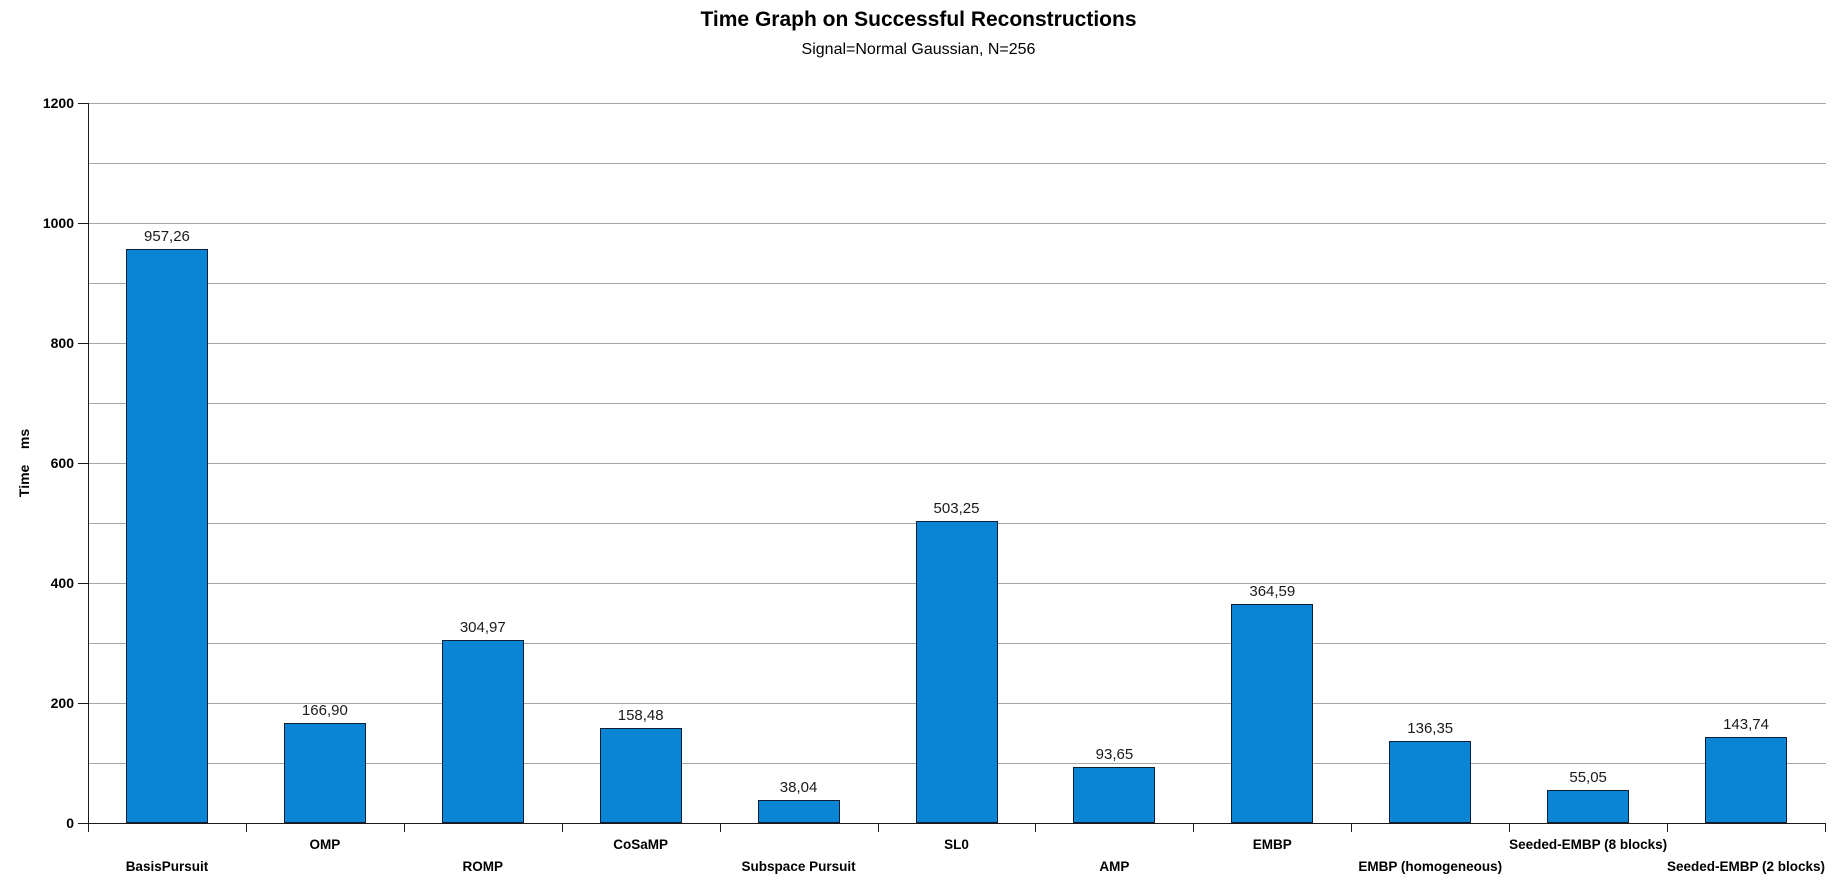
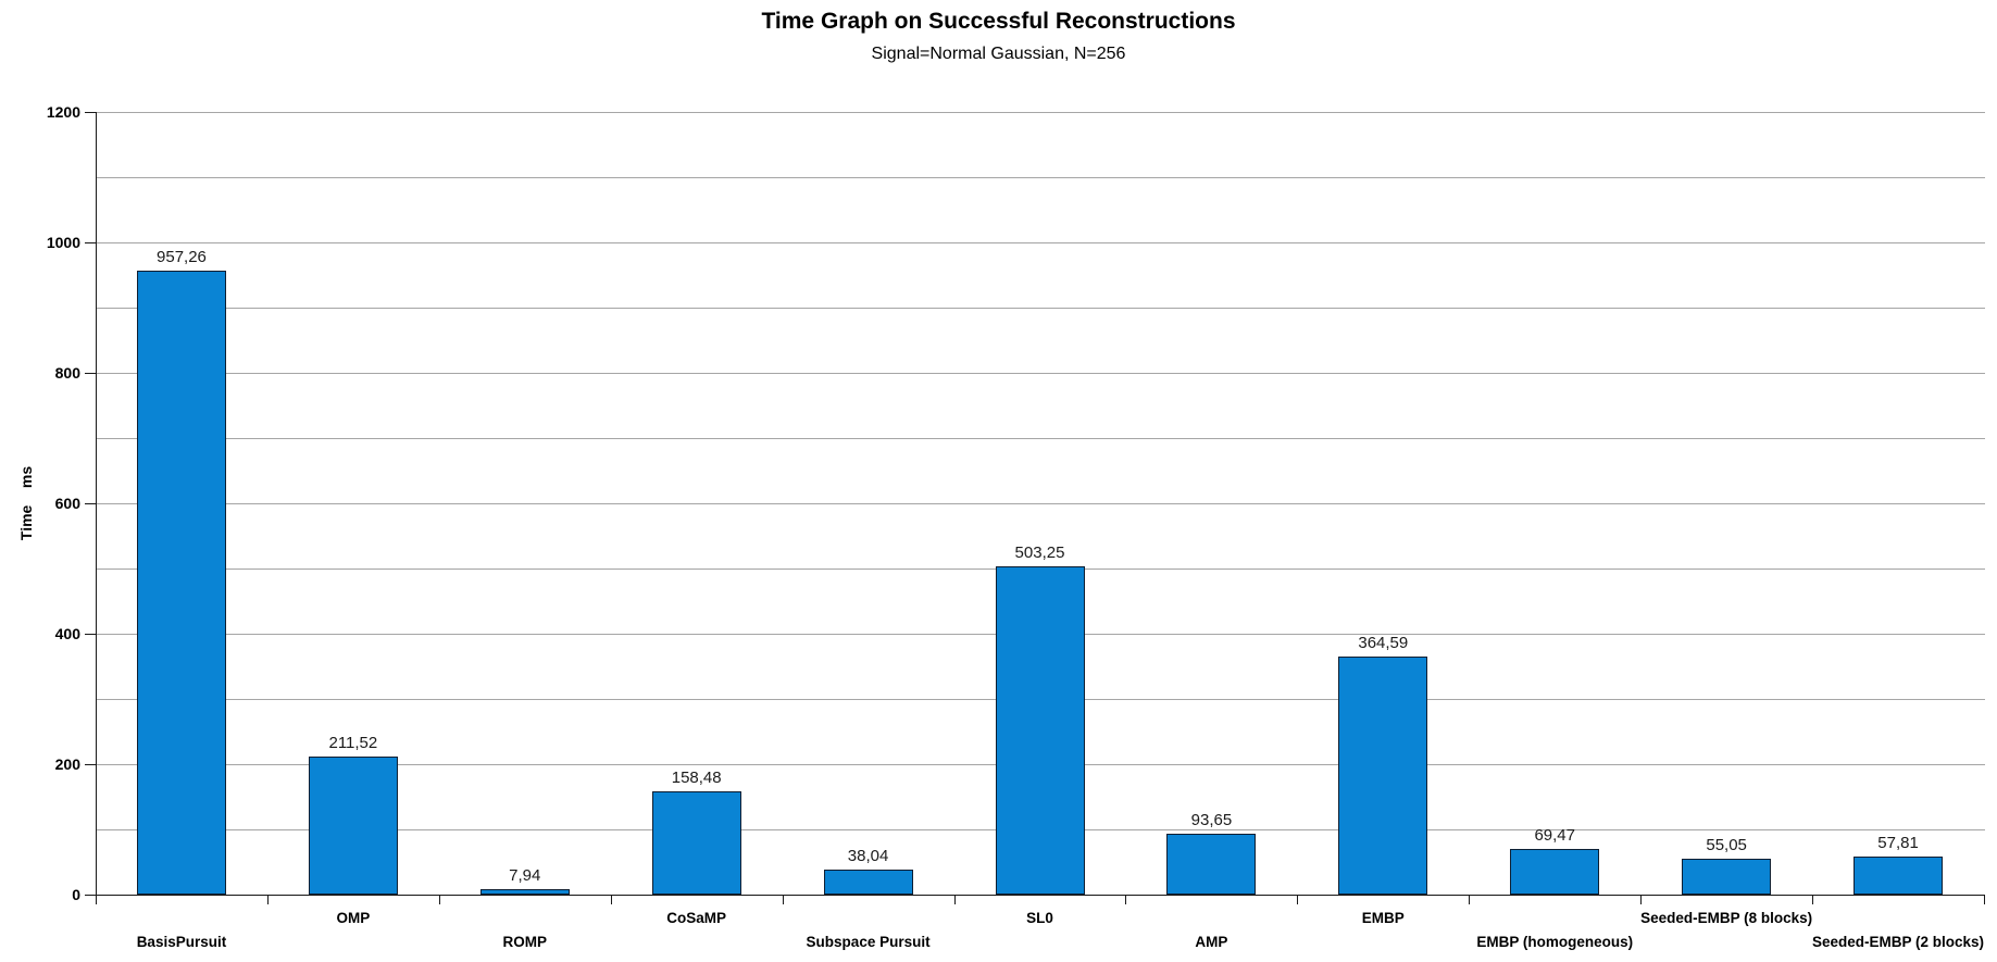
OMP: 166,90 -> 211,52
ROMP: 304,97 -> 7,94
EMBP (homogeneous): 136,35 -> 69,47
Seeded-EMBP (2 blocks): 143,74 -> 57,81
